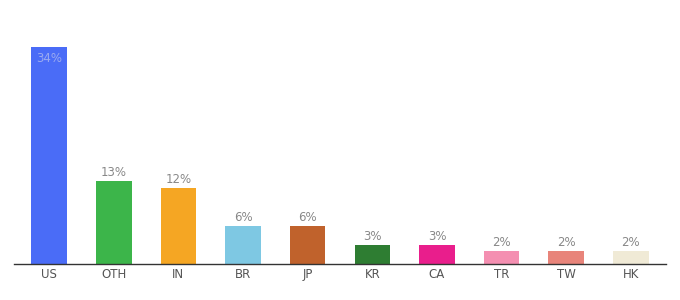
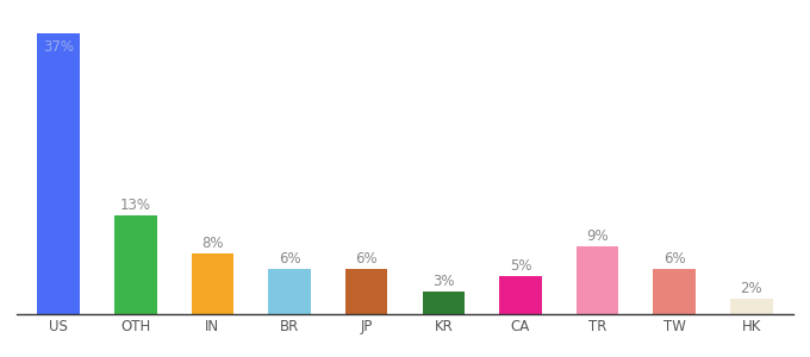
US: 34% -> 37%
IN: 12% -> 8%
CA: 3% -> 5%
TR: 2% -> 9%
TW: 2% -> 6%
